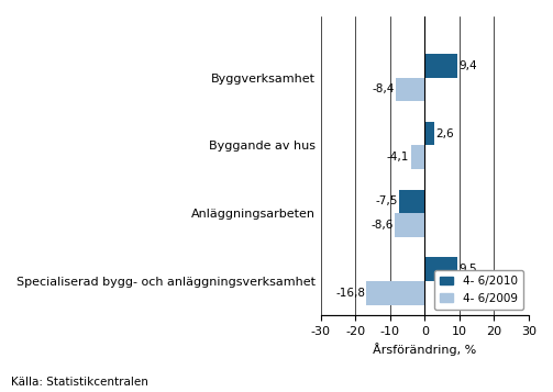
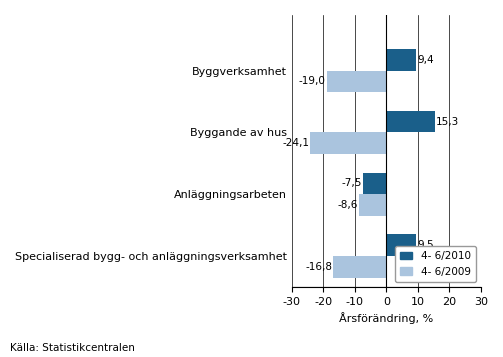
4- 6/2009/Byggverksamhet: -8,4 -> -19,0
4- 6/2010/Byggande av hus: 2,6 -> 15,3
4- 6/2009/Byggande av hus: -4,1 -> -24,1
